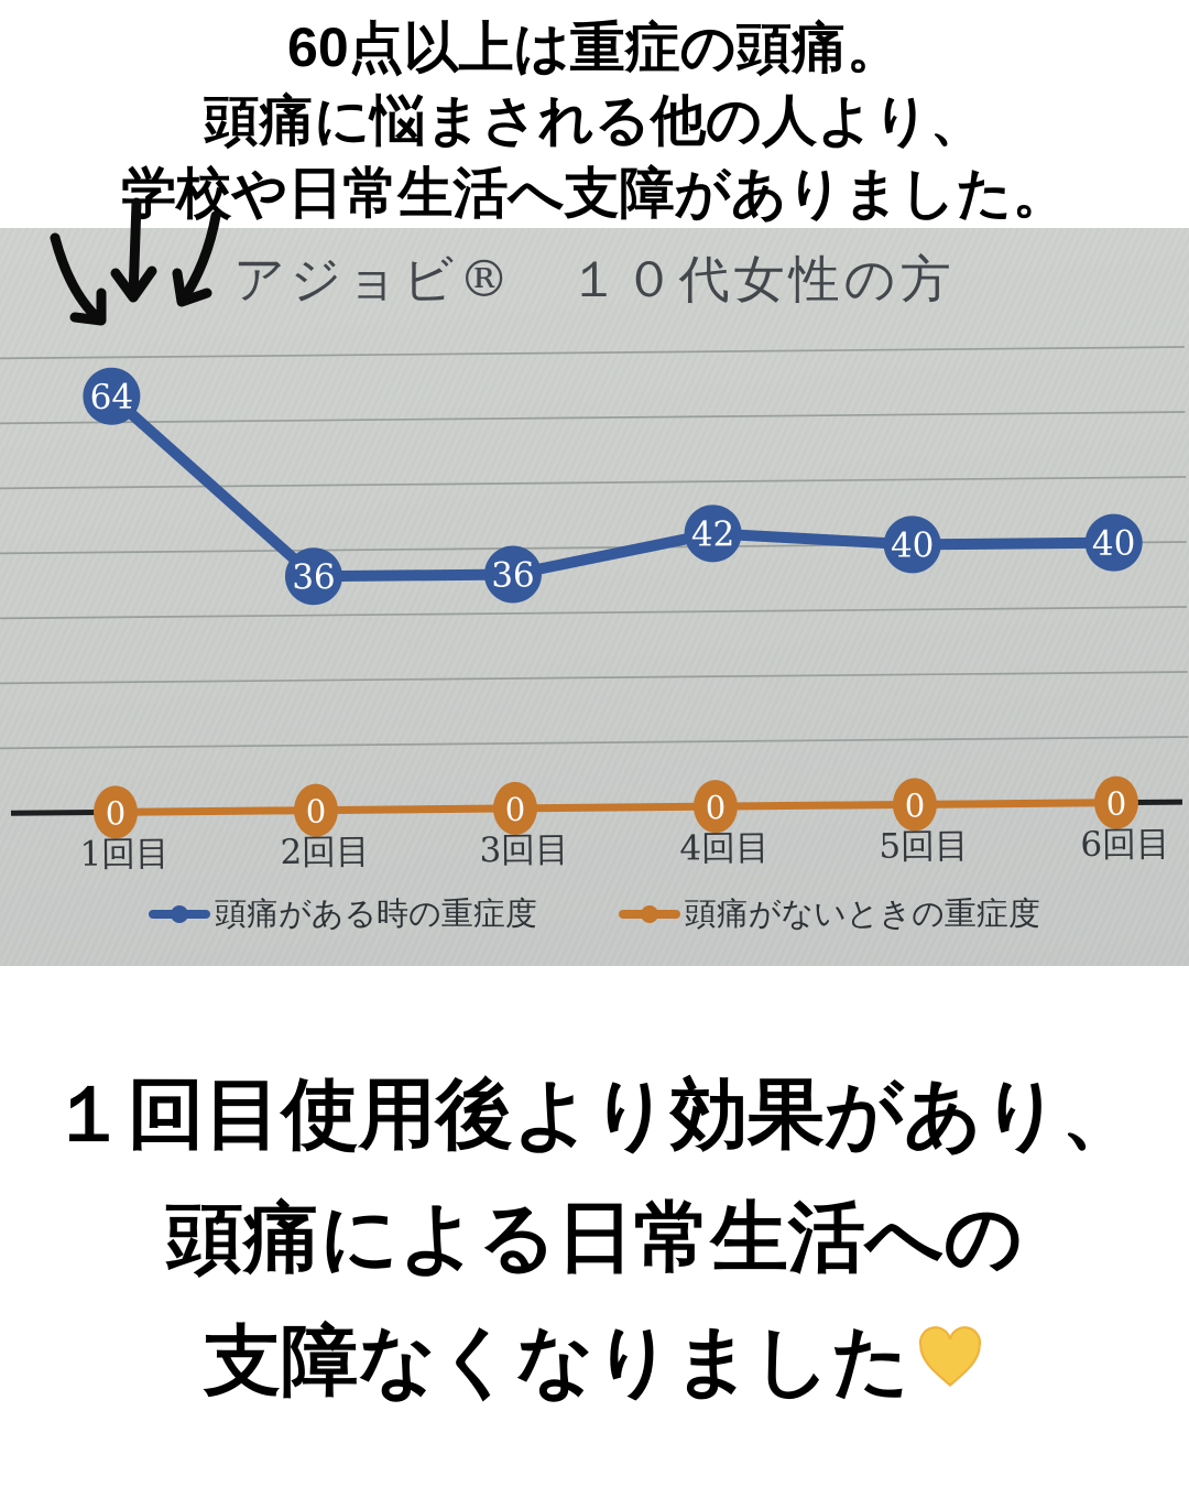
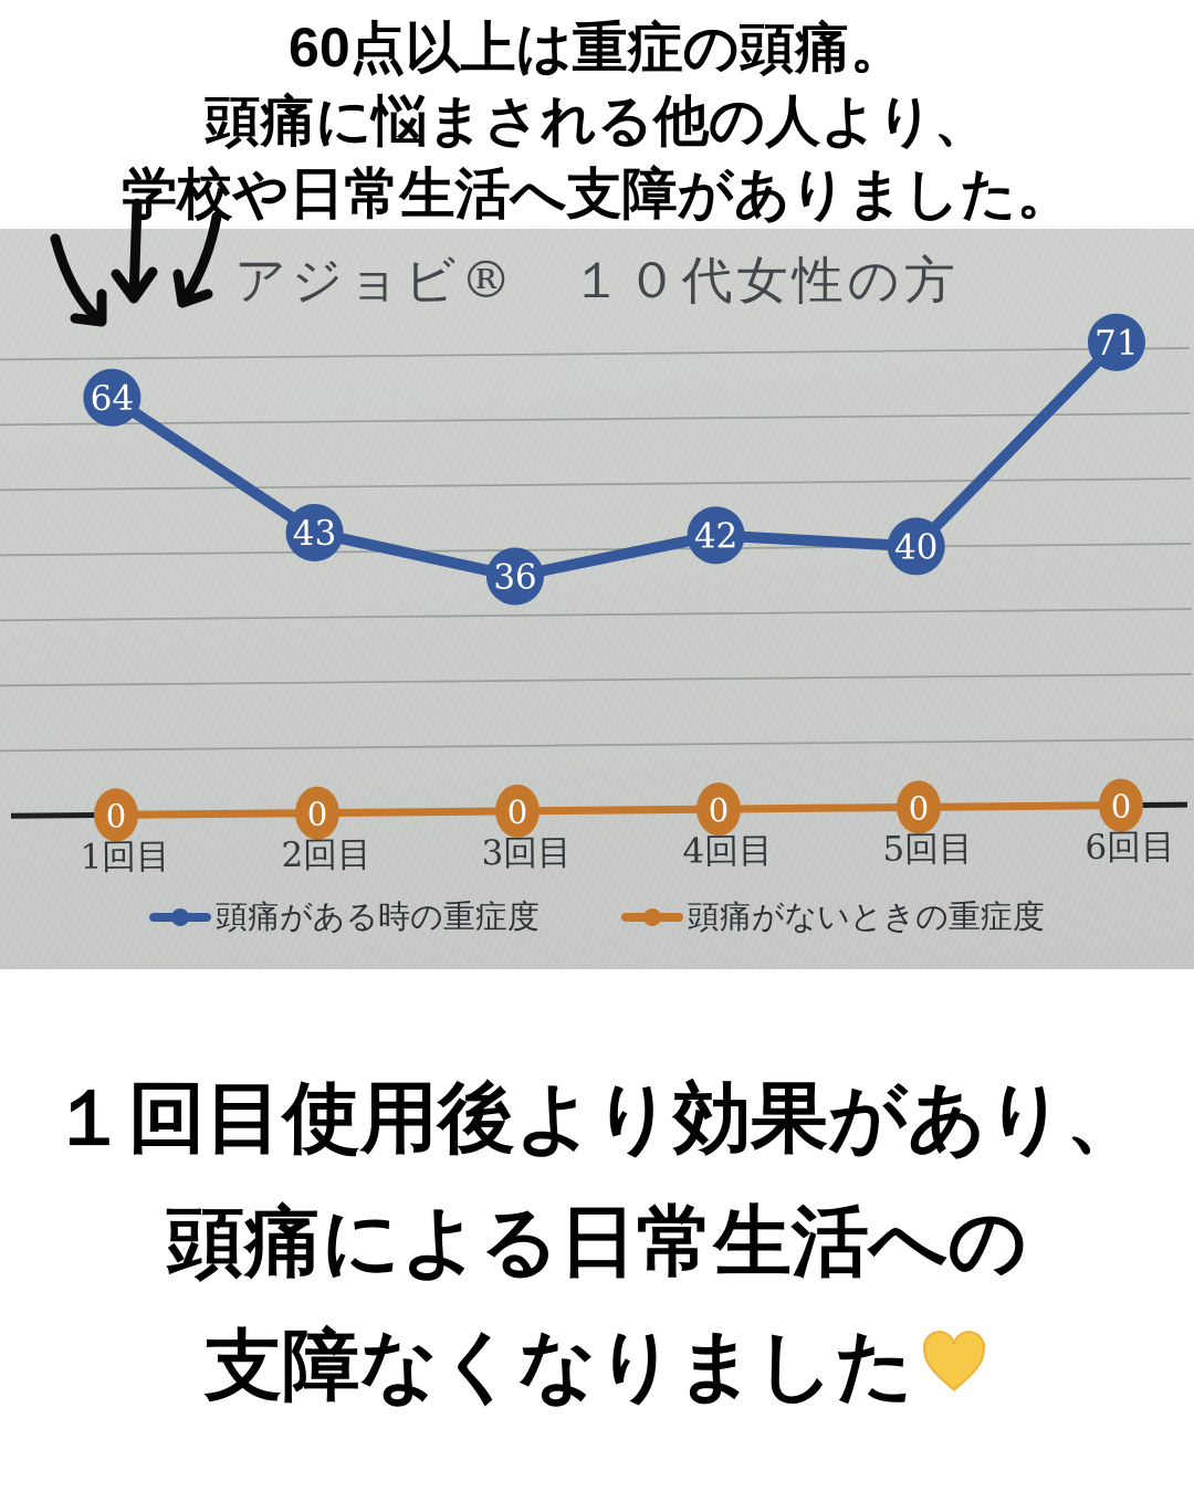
頭痛がある時の重症度/2回目: 36 -> 43
頭痛がある時の重症度/6回目: 40 -> 71
